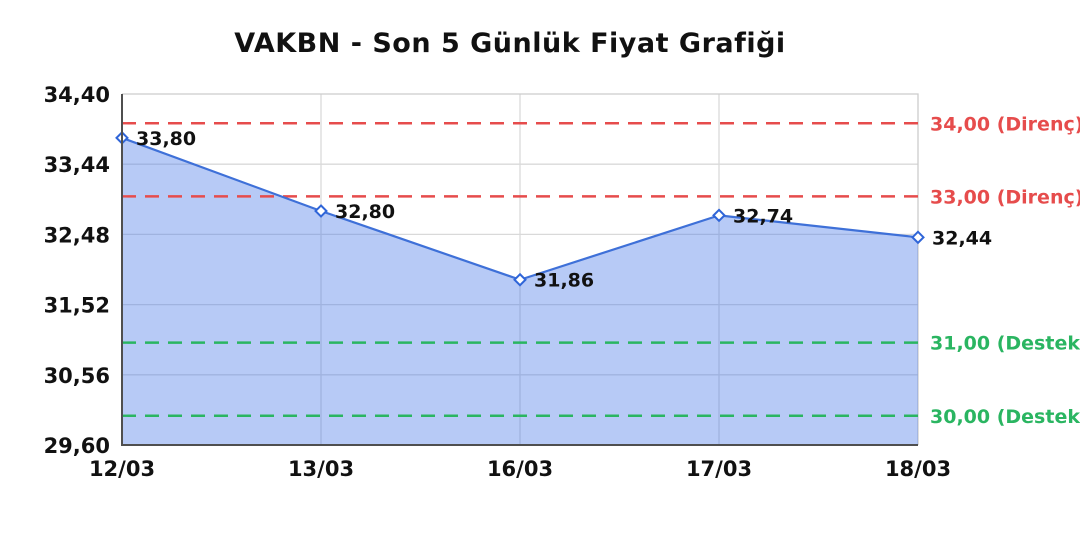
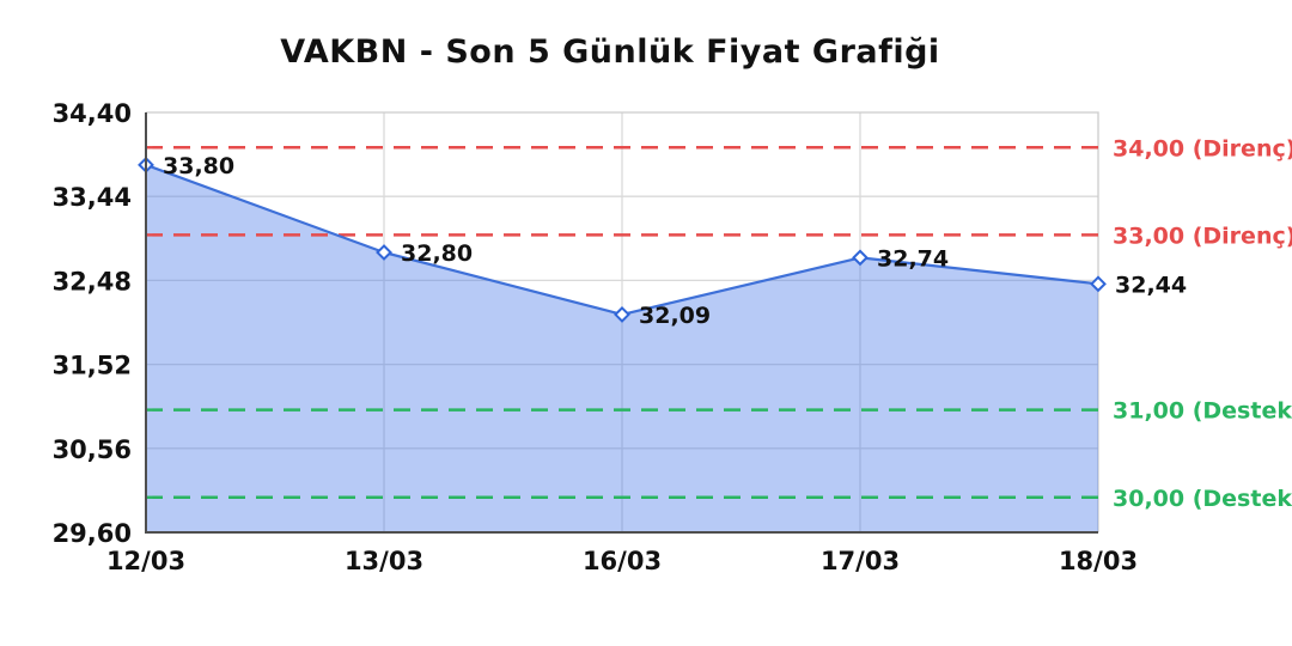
16/03: 31,86 -> 32,09
